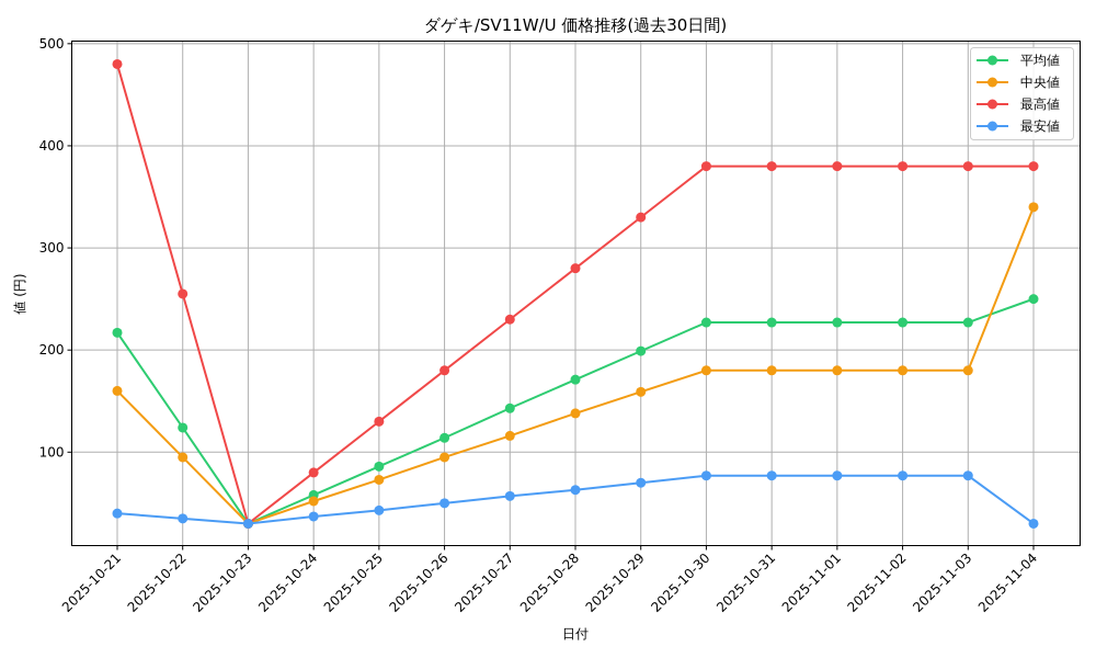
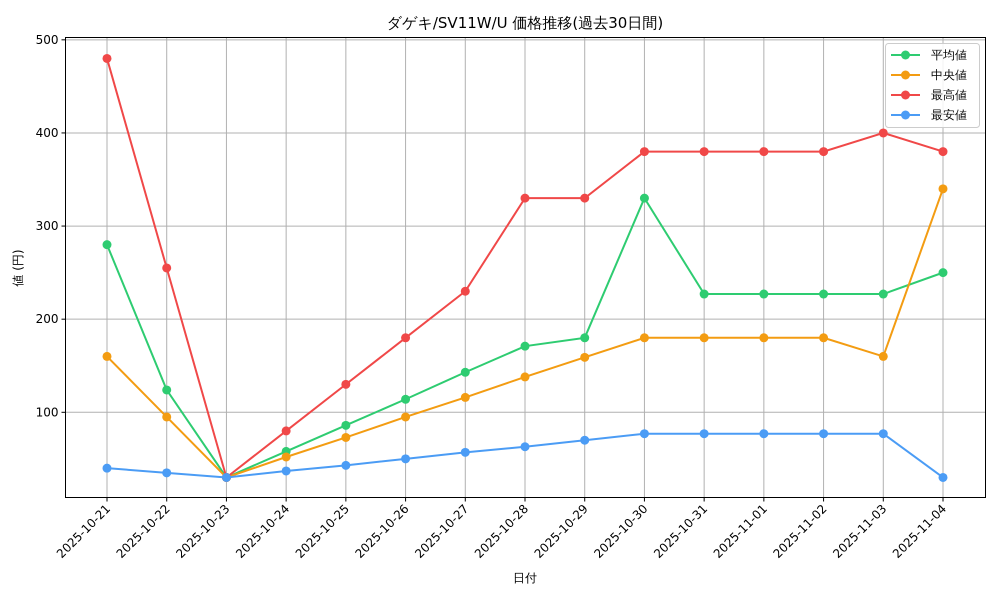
平均値/2025-10-21: 220 -> 280
最高値/2025-10-28: 280 -> 330
平均値/2025-10-29: 200 -> 180
平均値/2025-10-30: 230 -> 330
中央値/2025-11-03: 180 -> 160
最高値/2025-11-03: 380 -> 400
